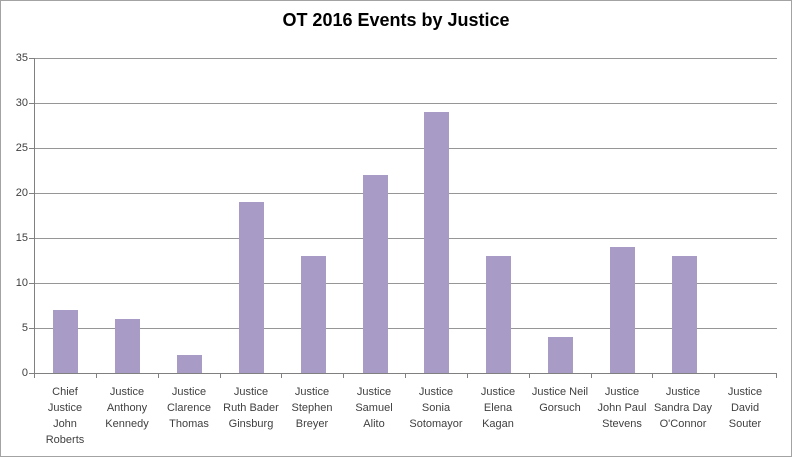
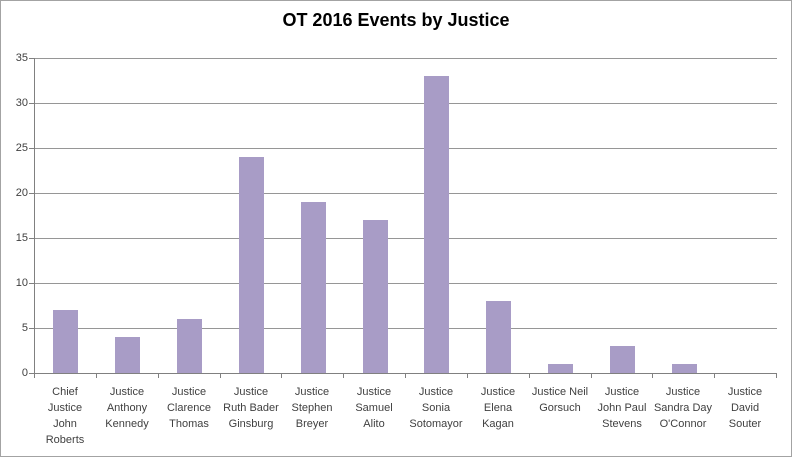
Justice Anthony Kennedy: 6 -> 4
Justice Clarence Thomas: 2 -> 6
Justice Ruth Bader Ginsburg: 19 -> 24
Justice Stephen Breyer: 13 -> 19
Justice Samuel Alito: 22 -> 17
Justice Sonia Sotomayor: 29 -> 33
Justice Elena Kagan: 13 -> 8
Justice Neil Gorsuch: 4 -> 1
Justice John Paul Stevens: 14 -> 3
Justice Sandra Day O'Connor: 13 -> 1
